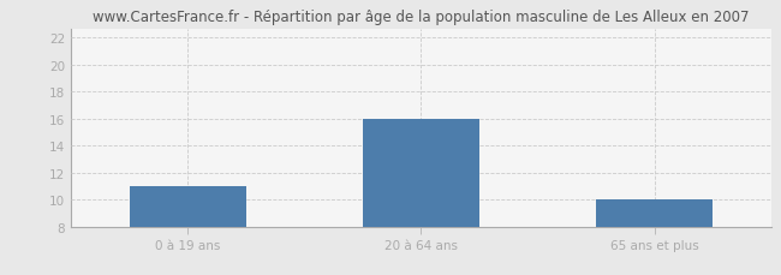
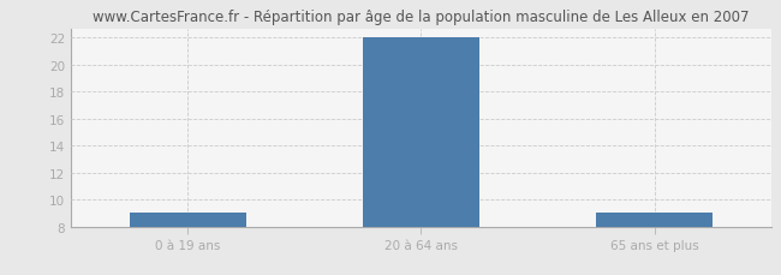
0 à 19 ans: 11 -> 9
20 à 64 ans: 16 -> 22
65 ans et plus: 10 -> 9
